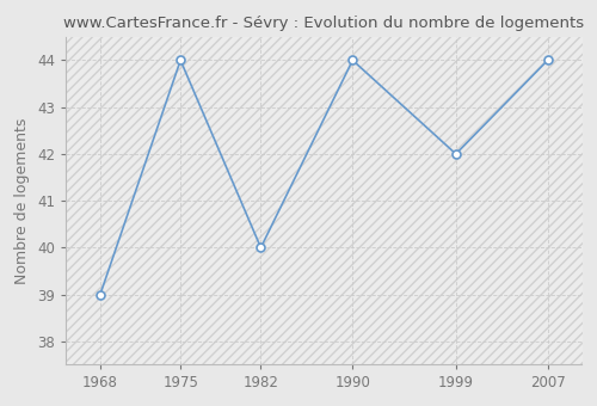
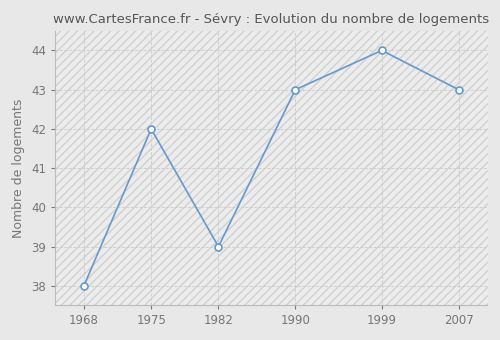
1968: 39 -> 38
1975: 44 -> 42
1982: 40 -> 39
1990: 44 -> 43
1999: 42 -> 44
2007: 44 -> 43
